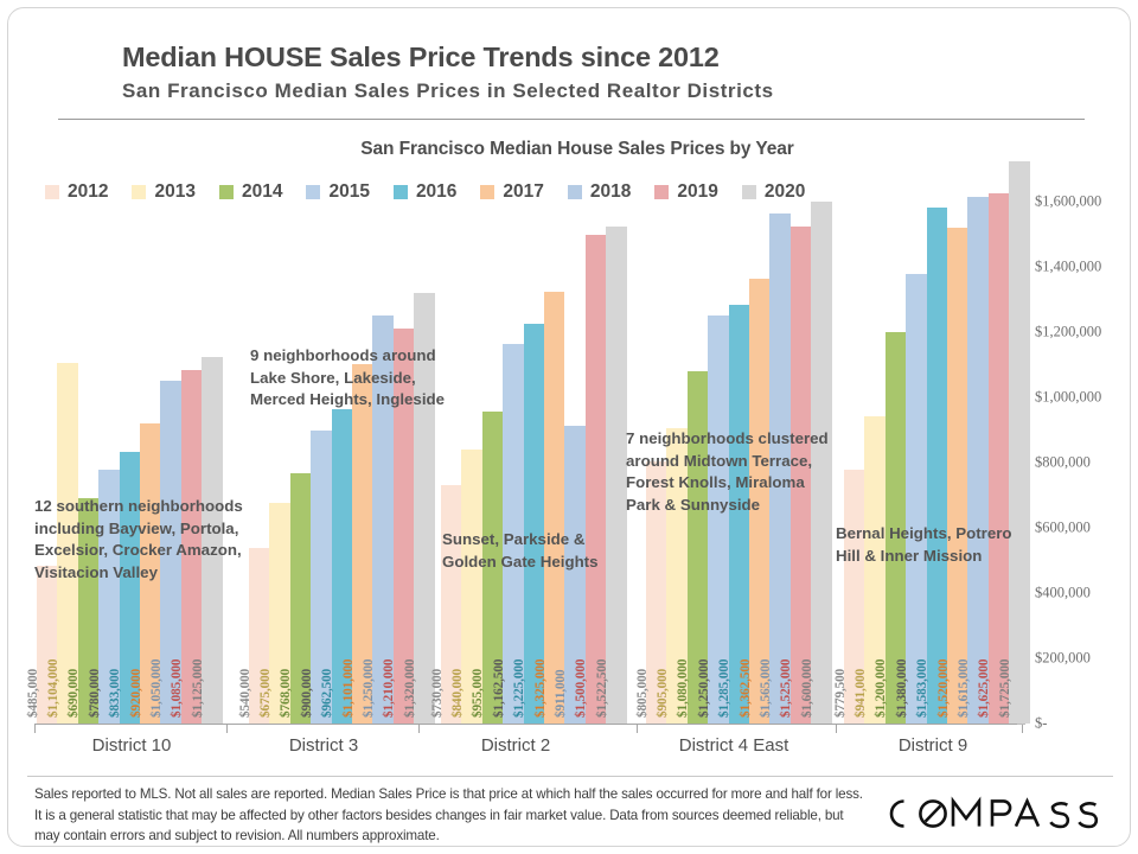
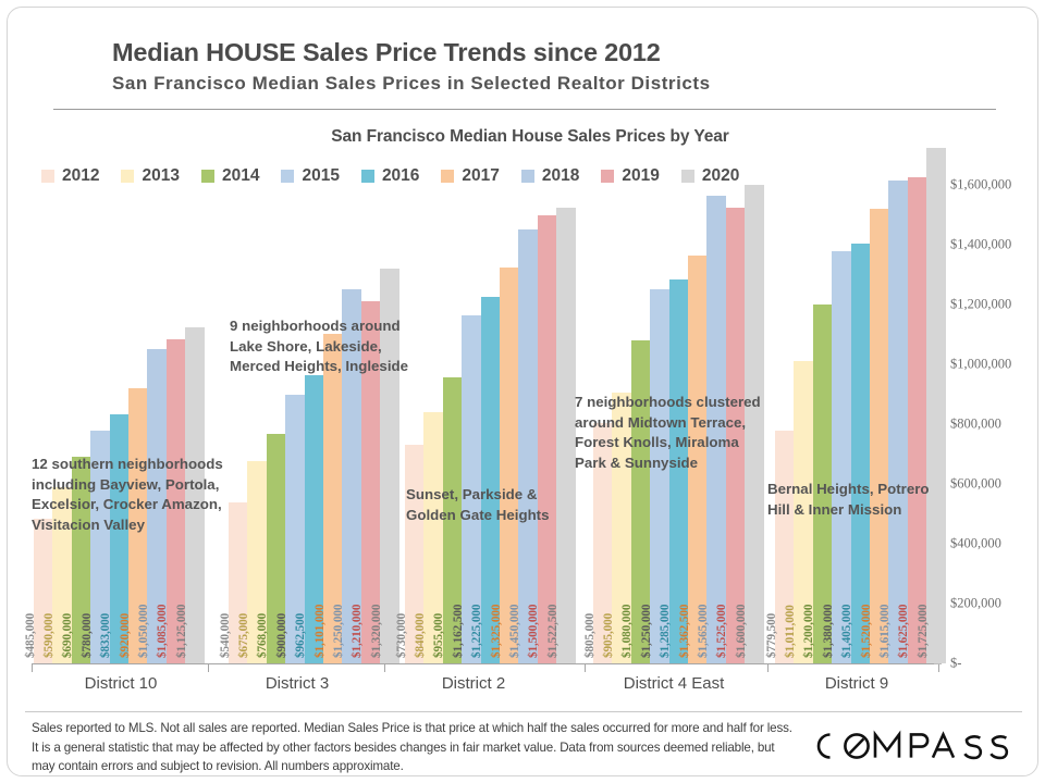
2013/District 10: $1,104,000 -> $590,000
2018/District 2: $911,000 -> $1,450,000
2013/District 9: $941,000 -> $1,011,000
2016/District 9: $1,583,000 -> $1,405,000
